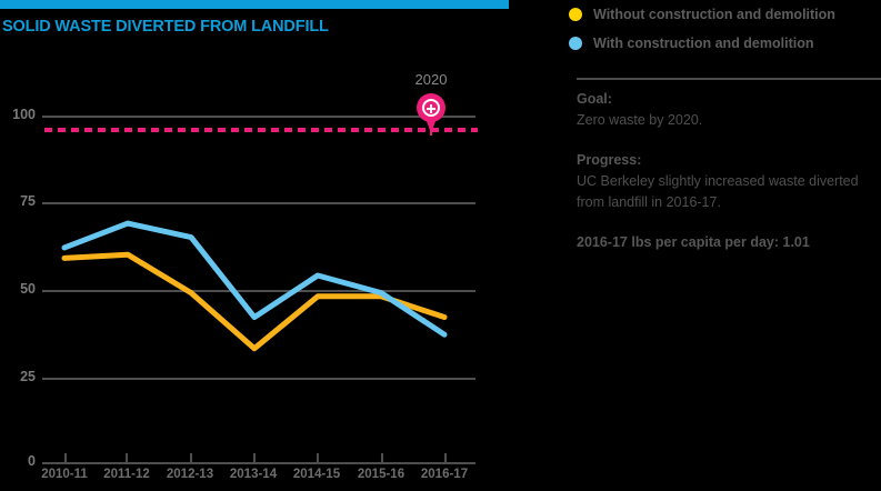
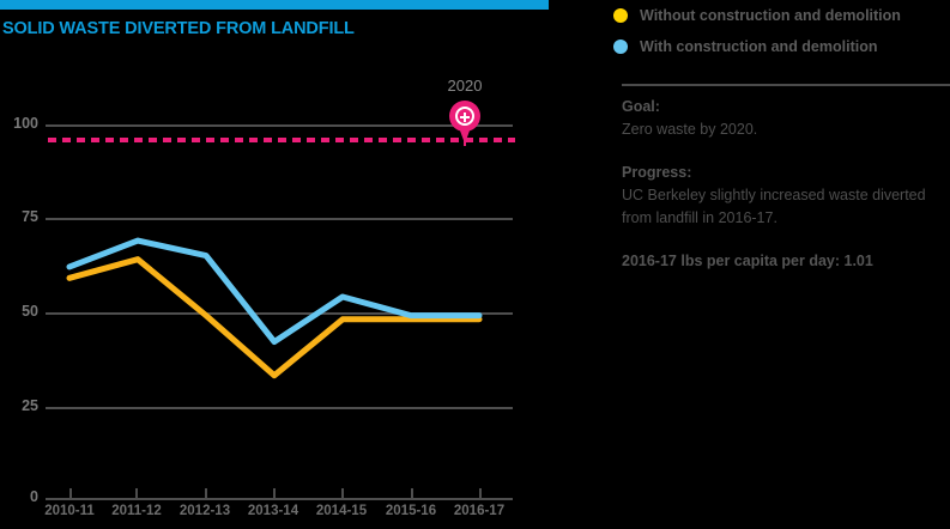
Without construction and demolition/2011-12: 60 -> 64
With construction and demolition/2016-17: 37 -> 49
Without construction and demolition/2016-17: 42 -> 48
